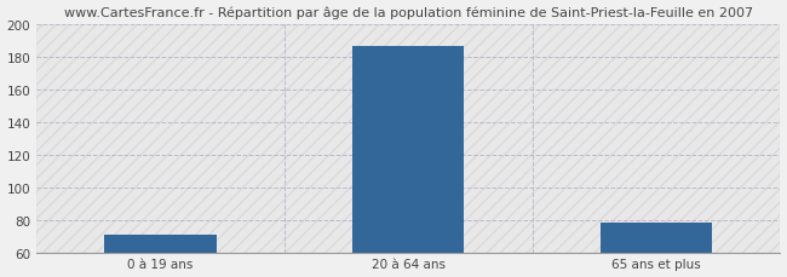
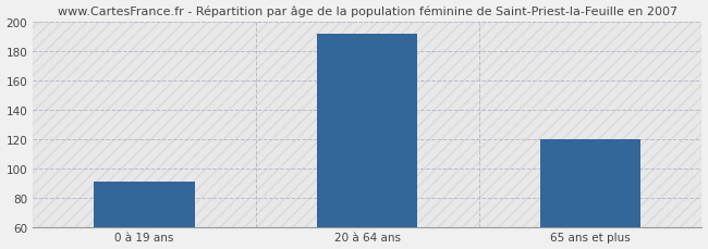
0 à 19 ans: 71 -> 91
20 à 64 ans: 187 -> 192
65 ans et plus: 78 -> 120
